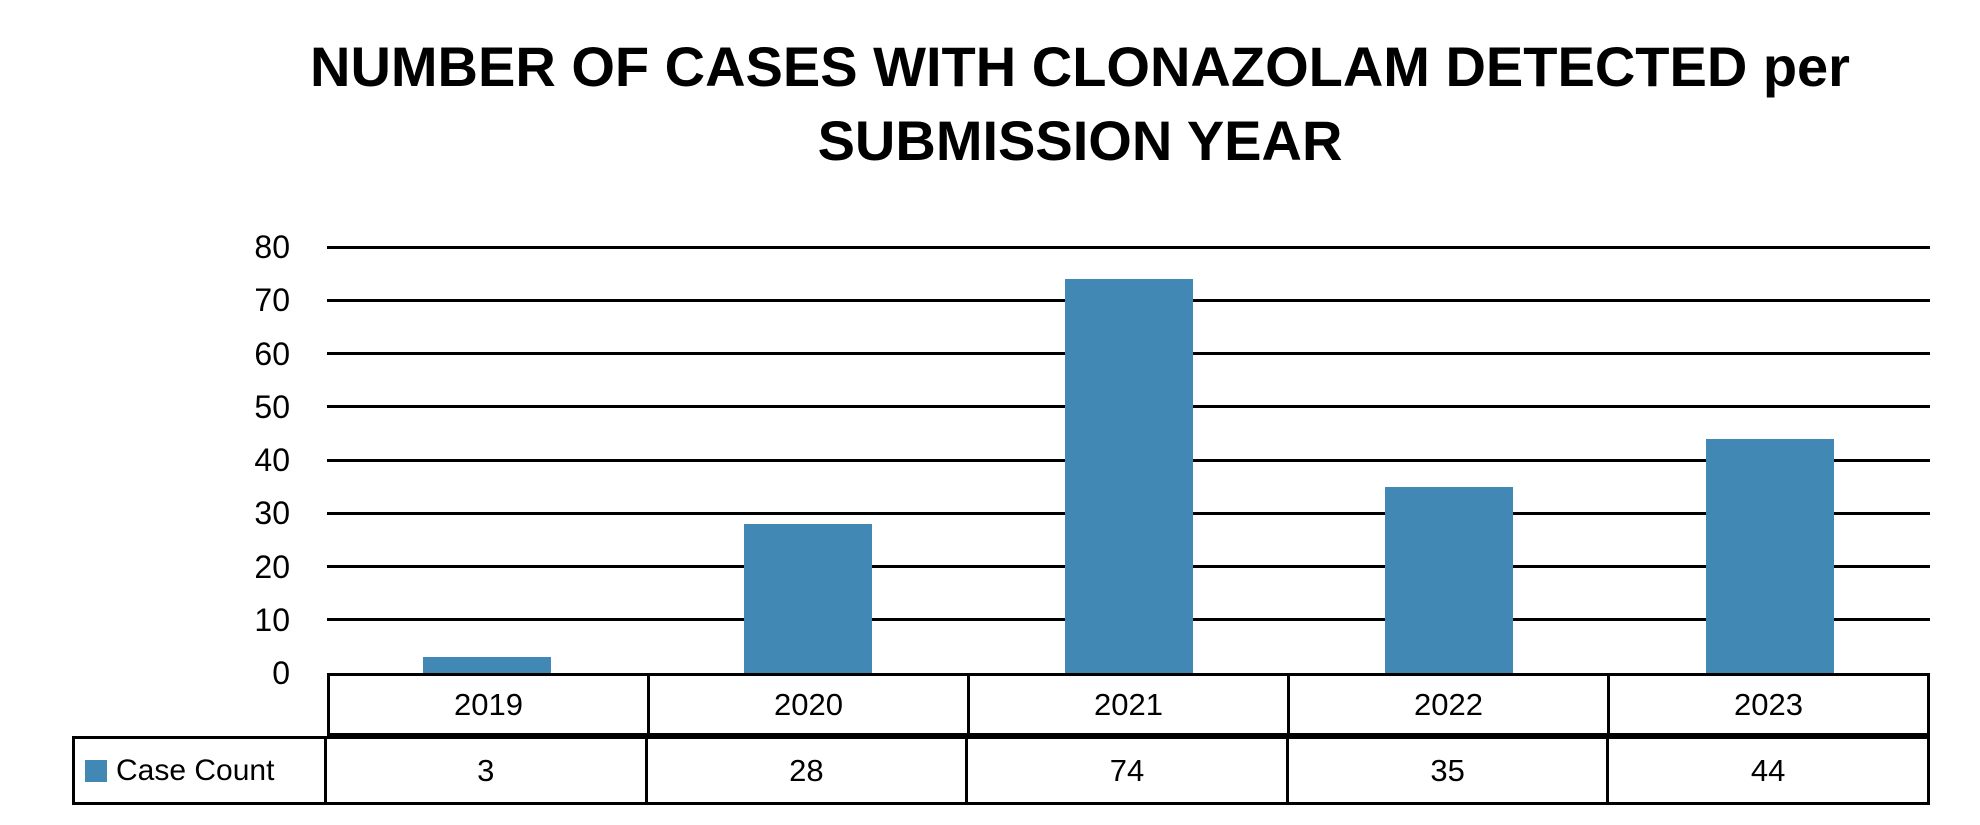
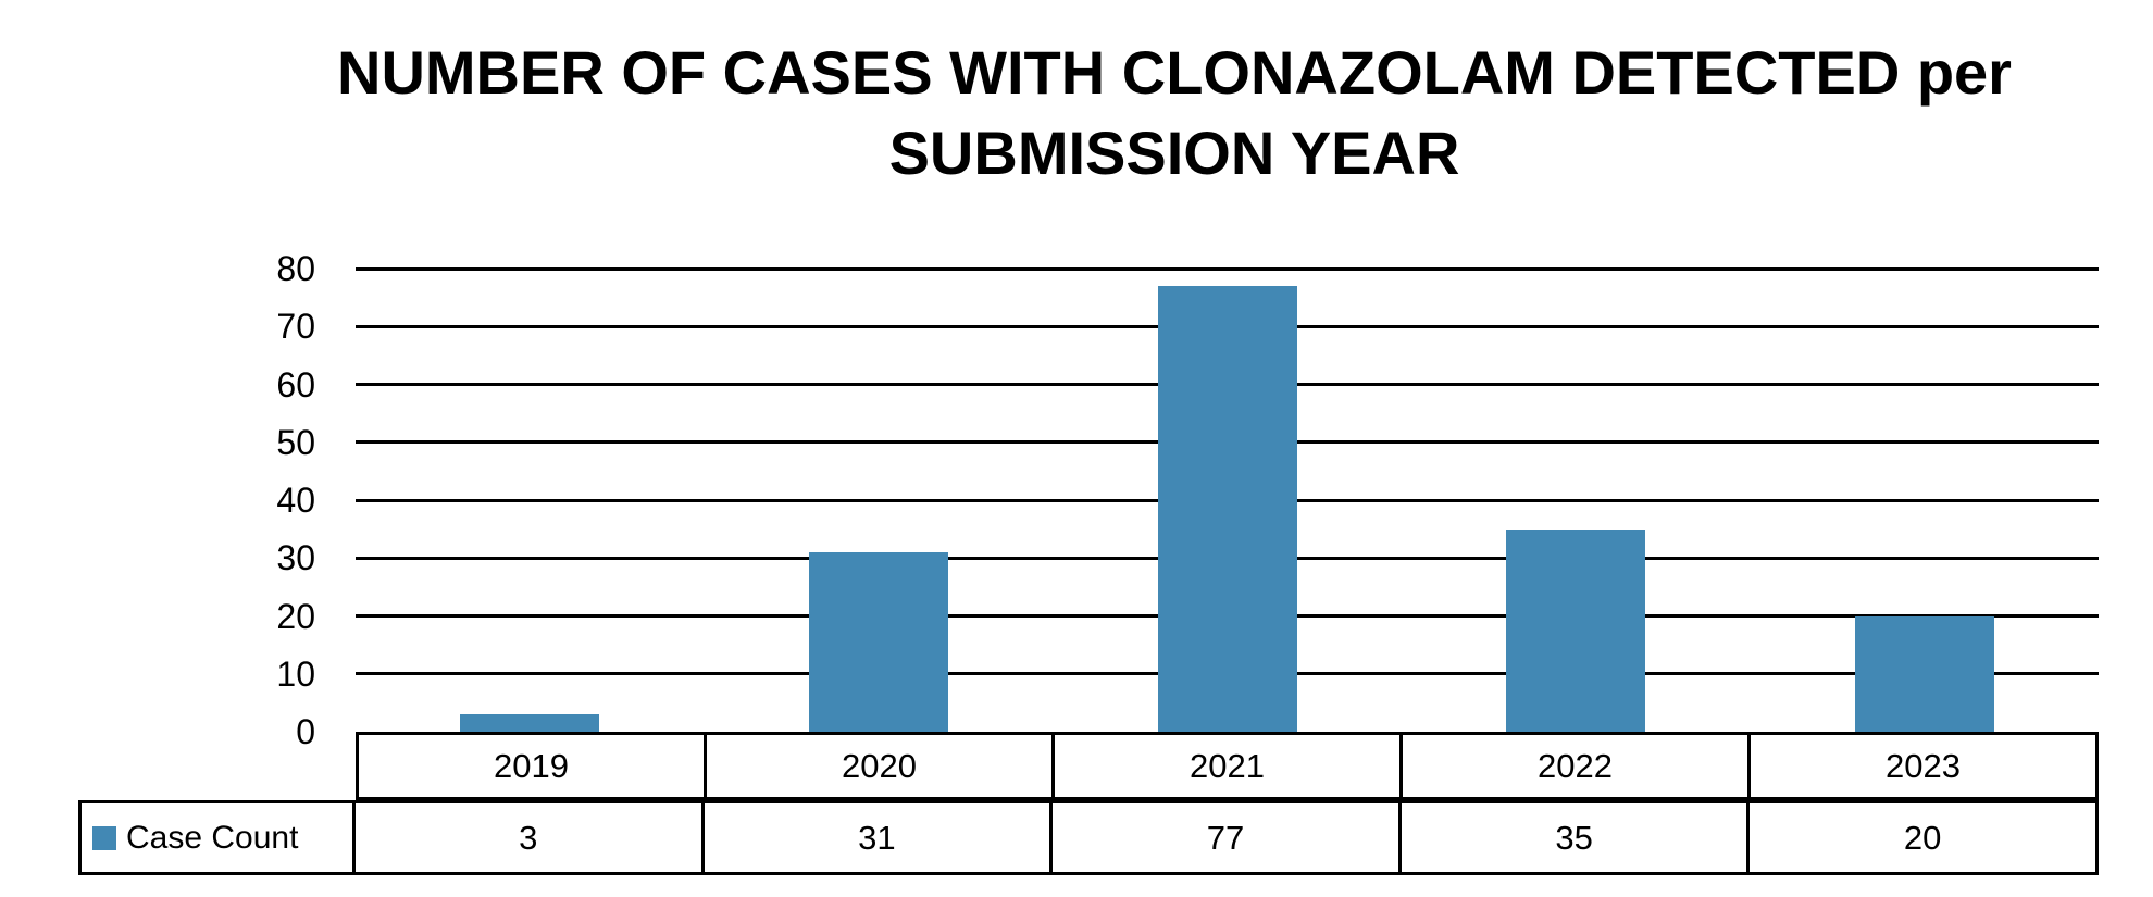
2020: 28 -> 31
2021: 74 -> 77
2023: 44 -> 20
